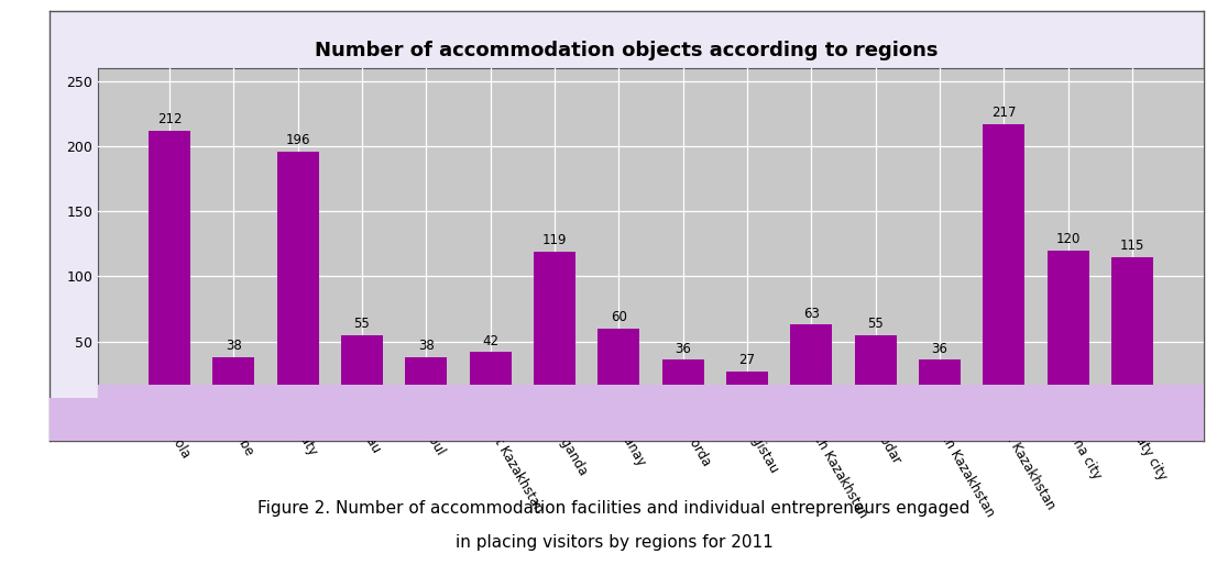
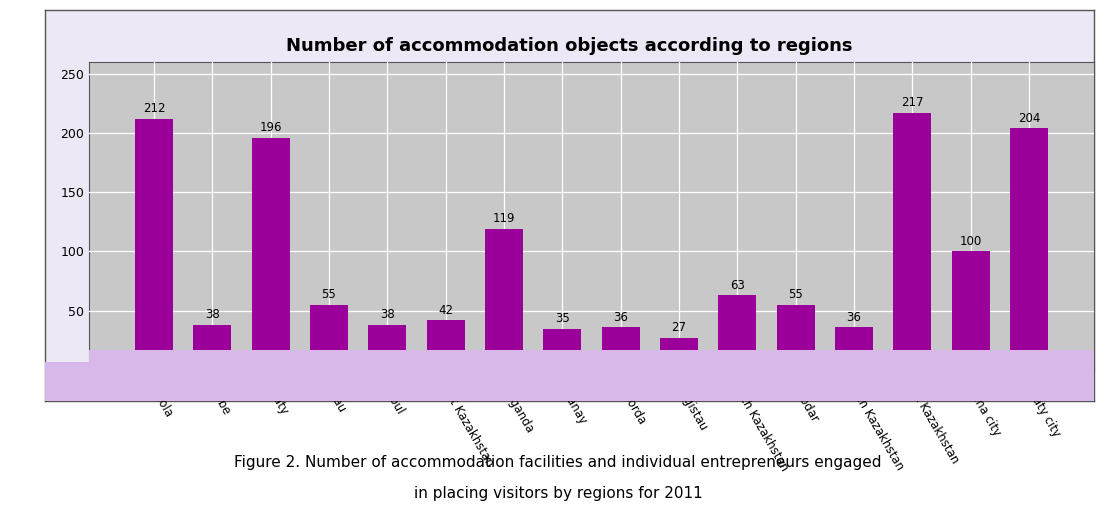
Kostanay: 60 -> 35
Astana city: 120 -> 100
Almaty city: 115 -> 204
